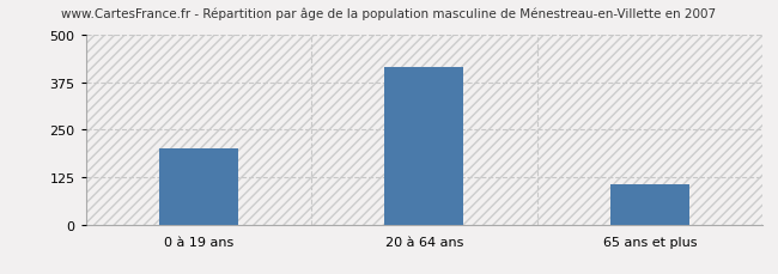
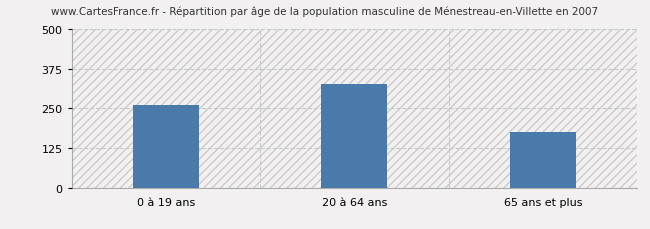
0 à 19 ans: 200 -> 260
20 à 64 ans: 415 -> 325
65 ans et plus: 105 -> 175
